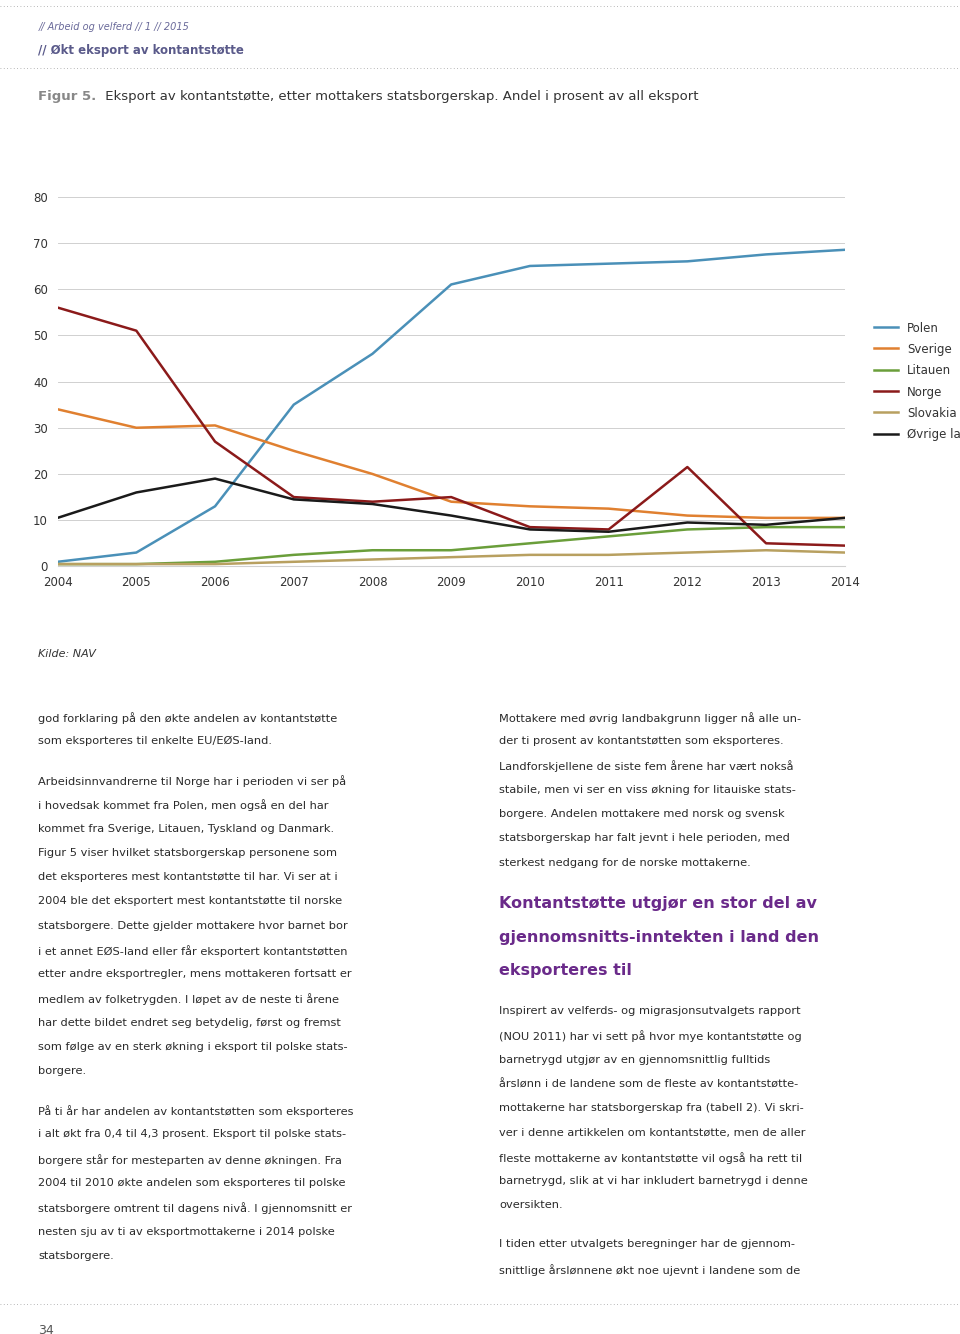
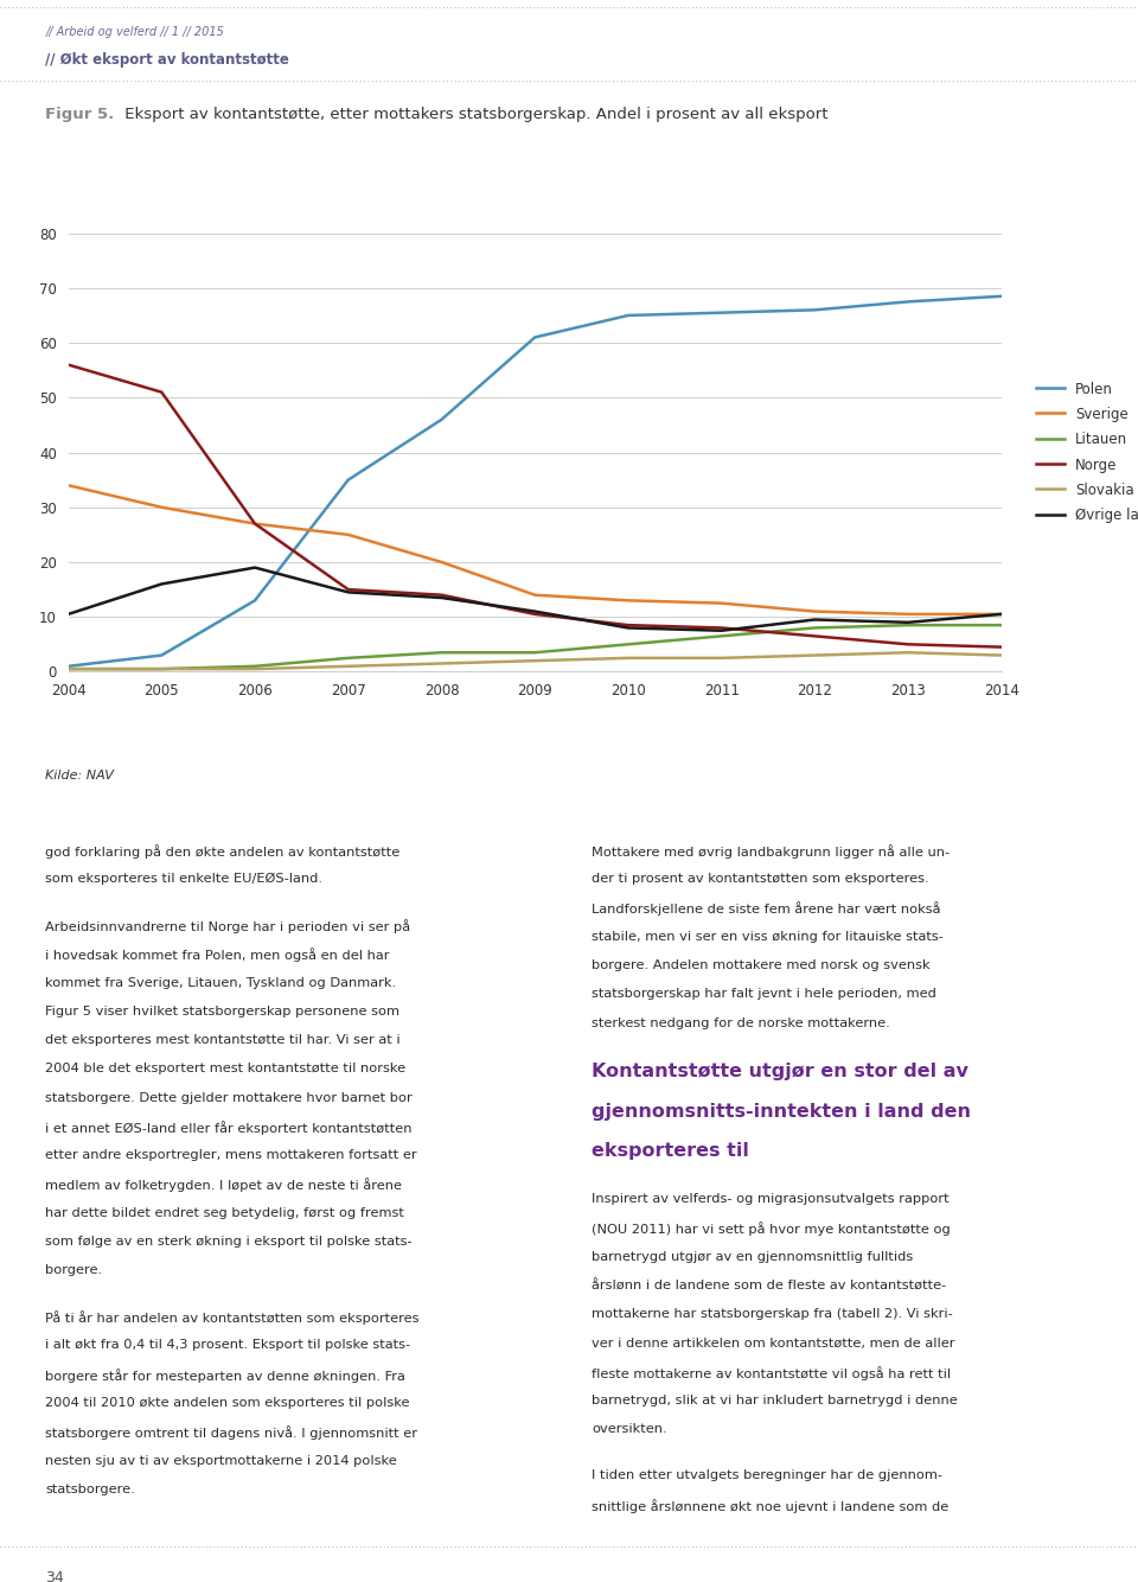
Sverige/2006: 30.5 -> 27.0
Norge/2009: 15.0 -> 10.5
Norge/2012: 21.5 -> 6.5
